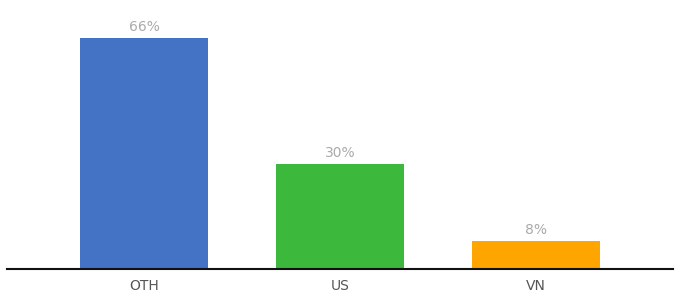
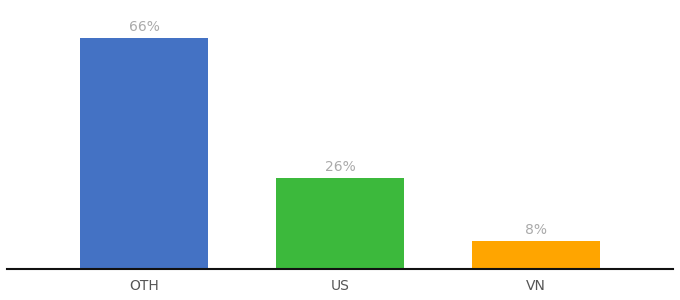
US: 30% -> 26%
